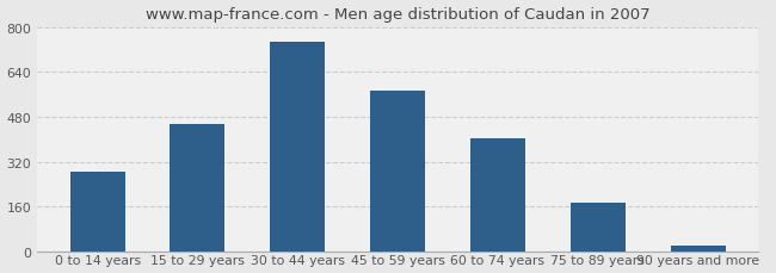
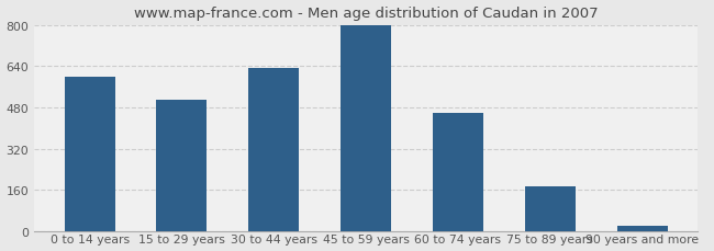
0 to 14 years: 285 -> 600
15 to 29 years: 455 -> 510
30 to 44 years: 750 -> 632
45 to 59 years: 575 -> 800
60 to 74 years: 405 -> 460
